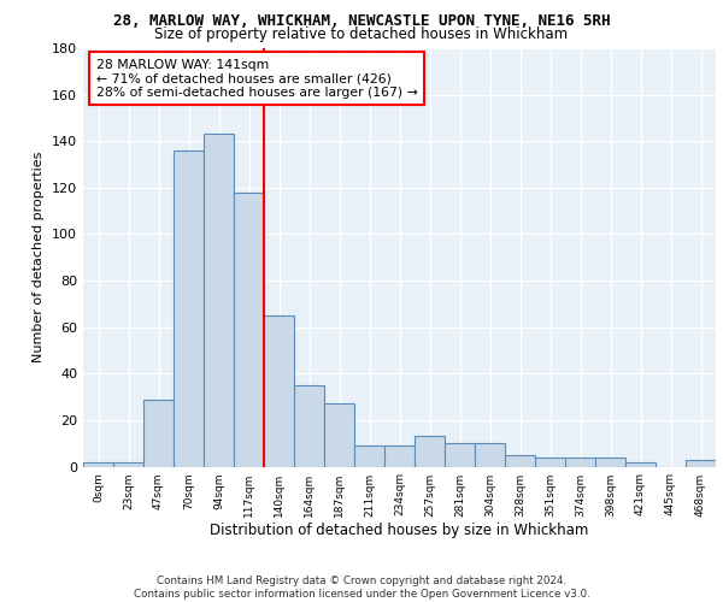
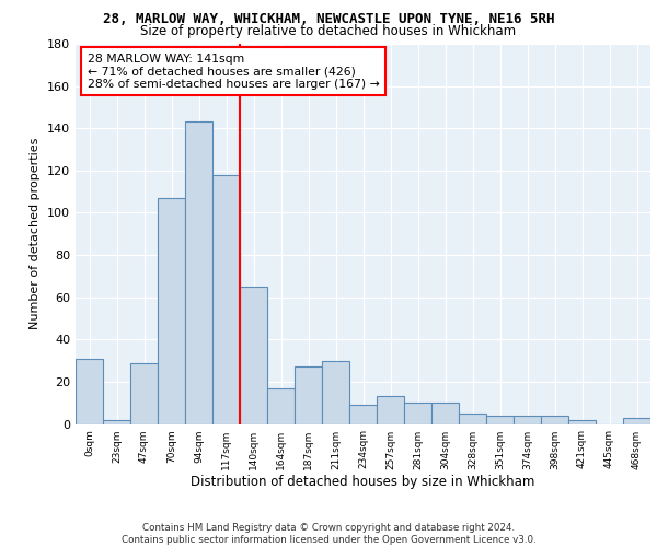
0sqm: 2 -> 31
70sqm: 136 -> 107
164sqm: 35 -> 17
211sqm: 9 -> 30
